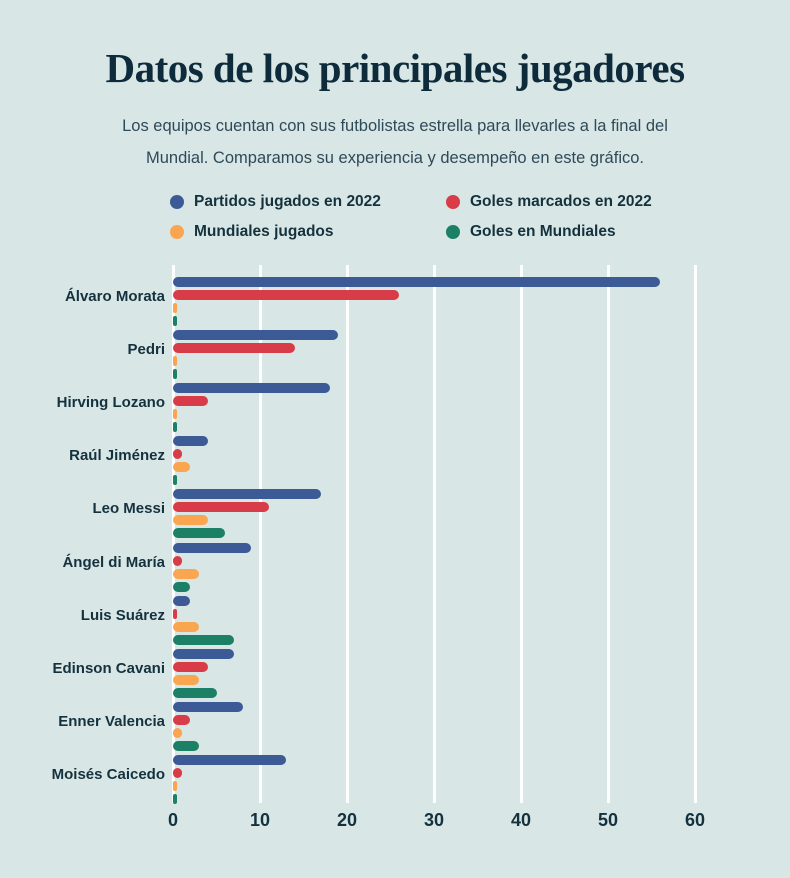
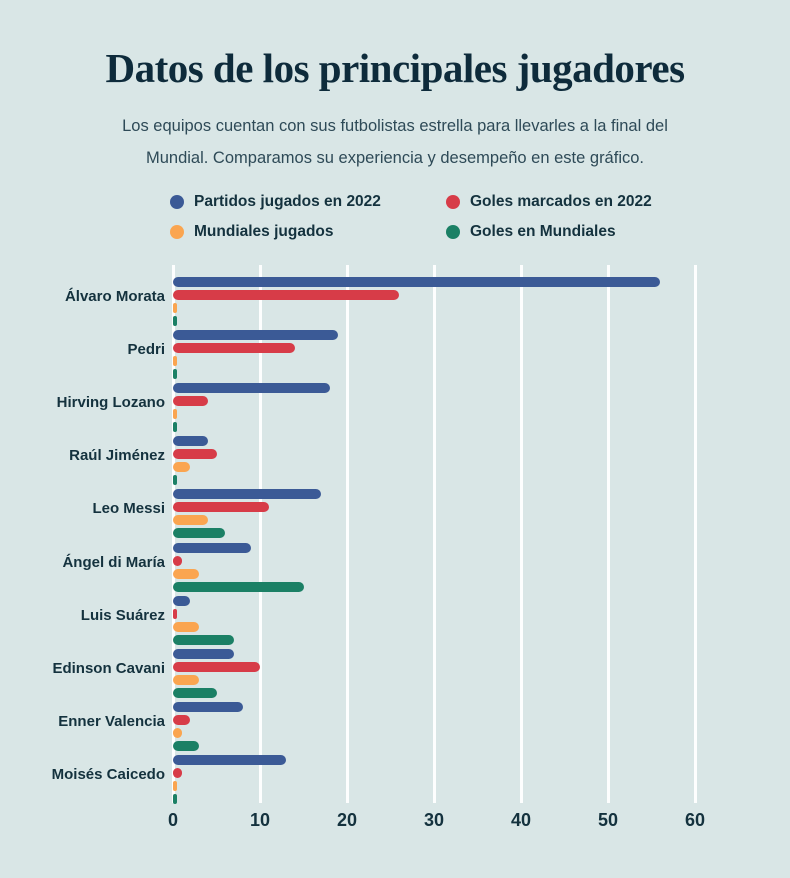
Goles marcados en 2022/Raúl Jiménez: 1 -> 5
Goles en Mundiales/Ángel di María: 2 -> 15
Goles marcados en 2022/Edinson Cavani: 4 -> 10
